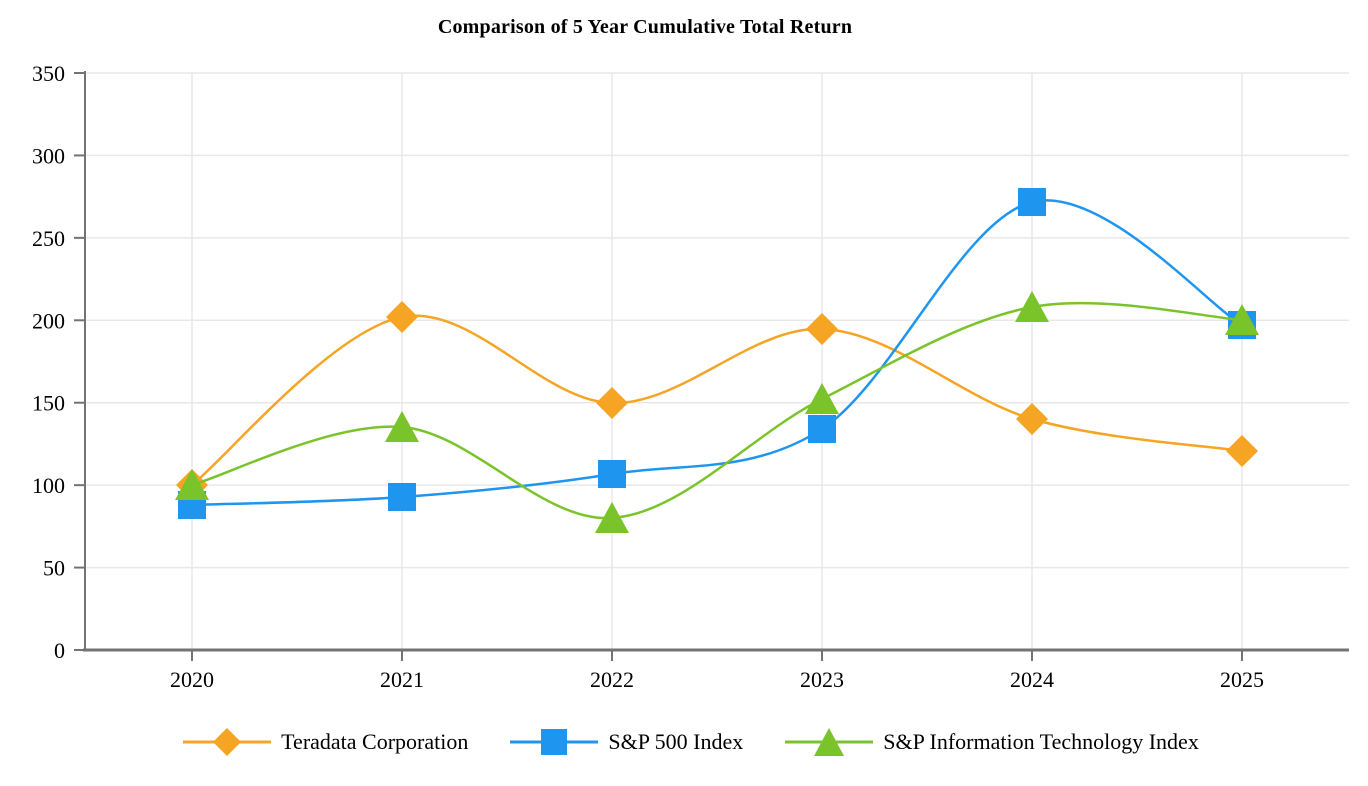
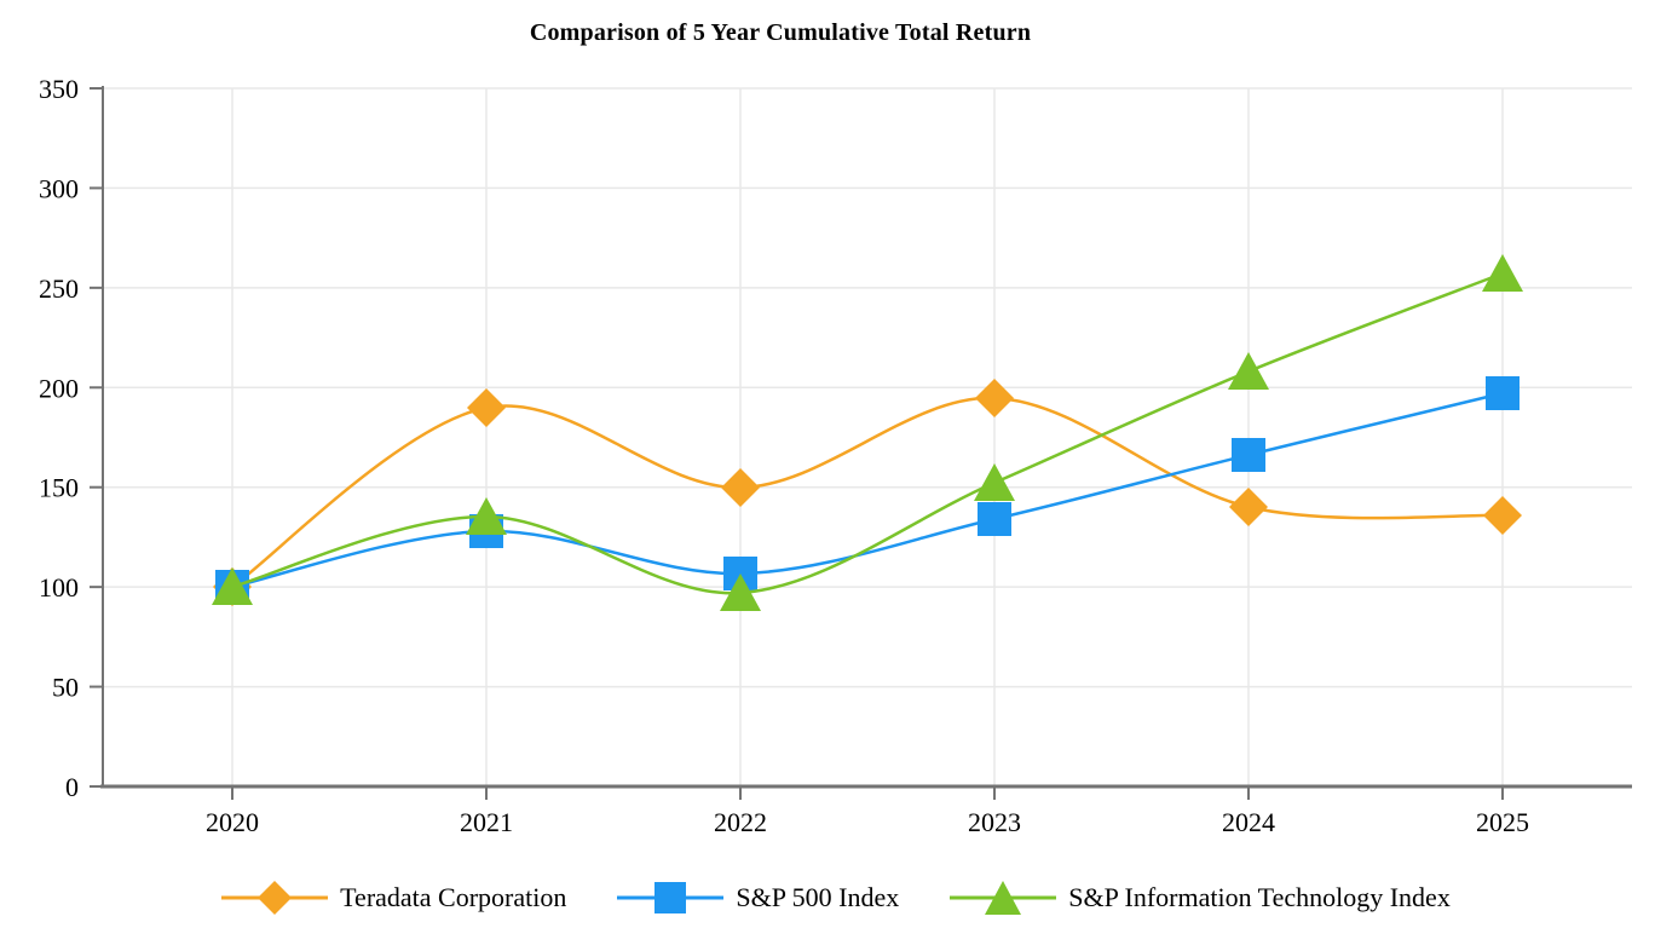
S&P 500 Index/2020: 88 -> 100
Teradata Corporation/2021: 202 -> 190
S&P 500 Index/2021: 93 -> 128
S&P Information Technology Index/2022: 80 -> 97
S&P 500 Index/2024: 272 -> 166
Teradata Corporation/2025: 121 -> 136
S&P Information Technology Index/2025: 200 -> 257
